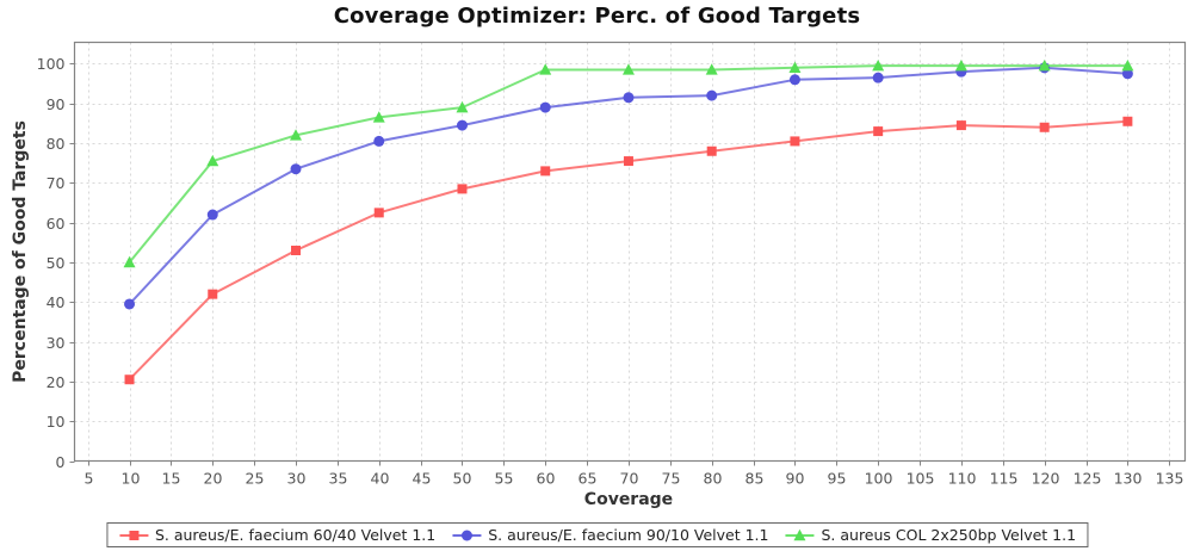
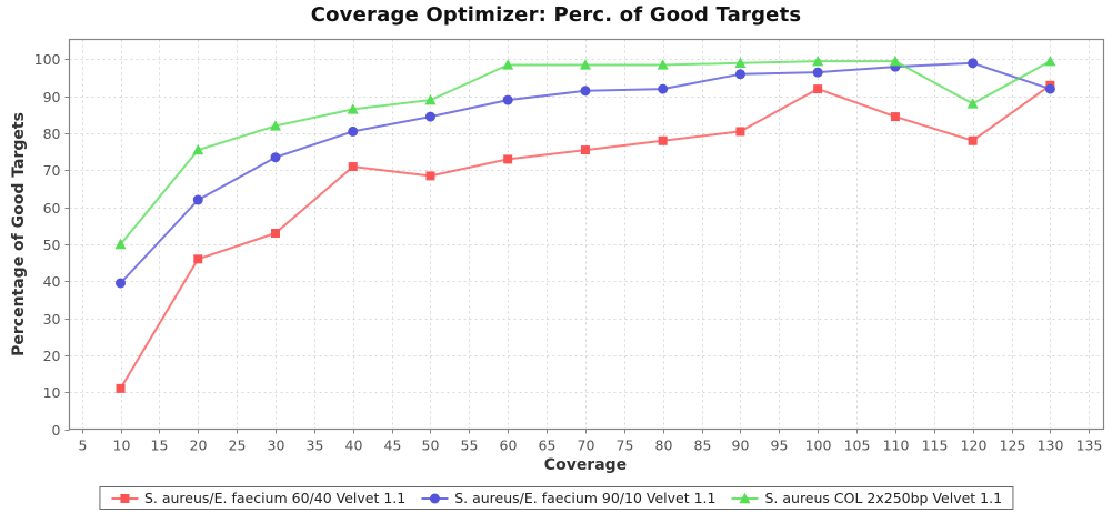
S. aureus/E. faecium 60/40 Velvet 1.1/10: 20 -> 11
S. aureus/E. faecium 60/40 Velvet 1.1/20: 42 -> 46
S. aureus/E. faecium 60/40 Velvet 1.1/40: 62 -> 71
S. aureus/E. faecium 60/40 Velvet 1.1/100: 83 -> 92
S. aureus/E. faecium 60/40 Velvet 1.1/120: 84 -> 78
S. aureus COL 2x250bp Velvet 1.1/120: 100 -> 88
S. aureus/E. faecium 60/40 Velvet 1.1/130: 86 -> 93
S. aureus/E. faecium 90/10 Velvet 1.1/130: 98 -> 92
